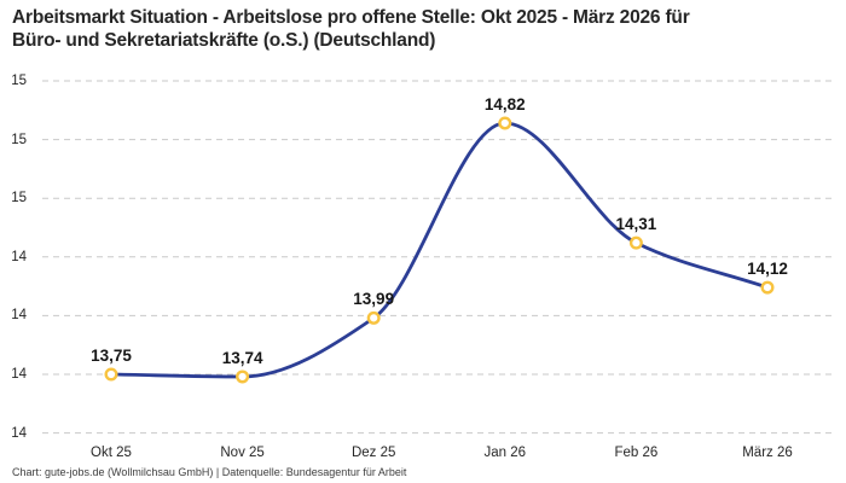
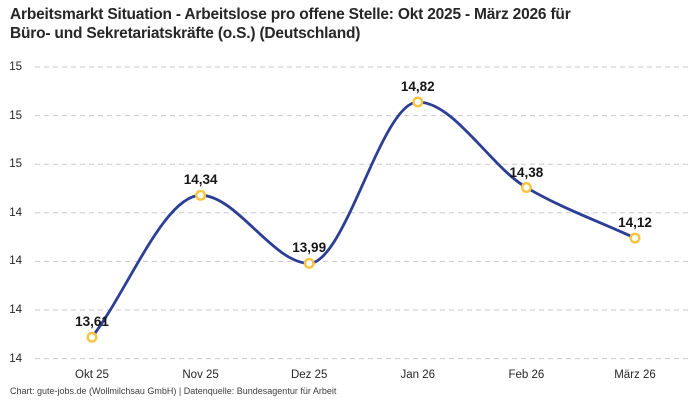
Okt 25: 13,75 -> 13,61
Nov 25: 13,74 -> 14,34
Feb 26: 14,31 -> 14,38
